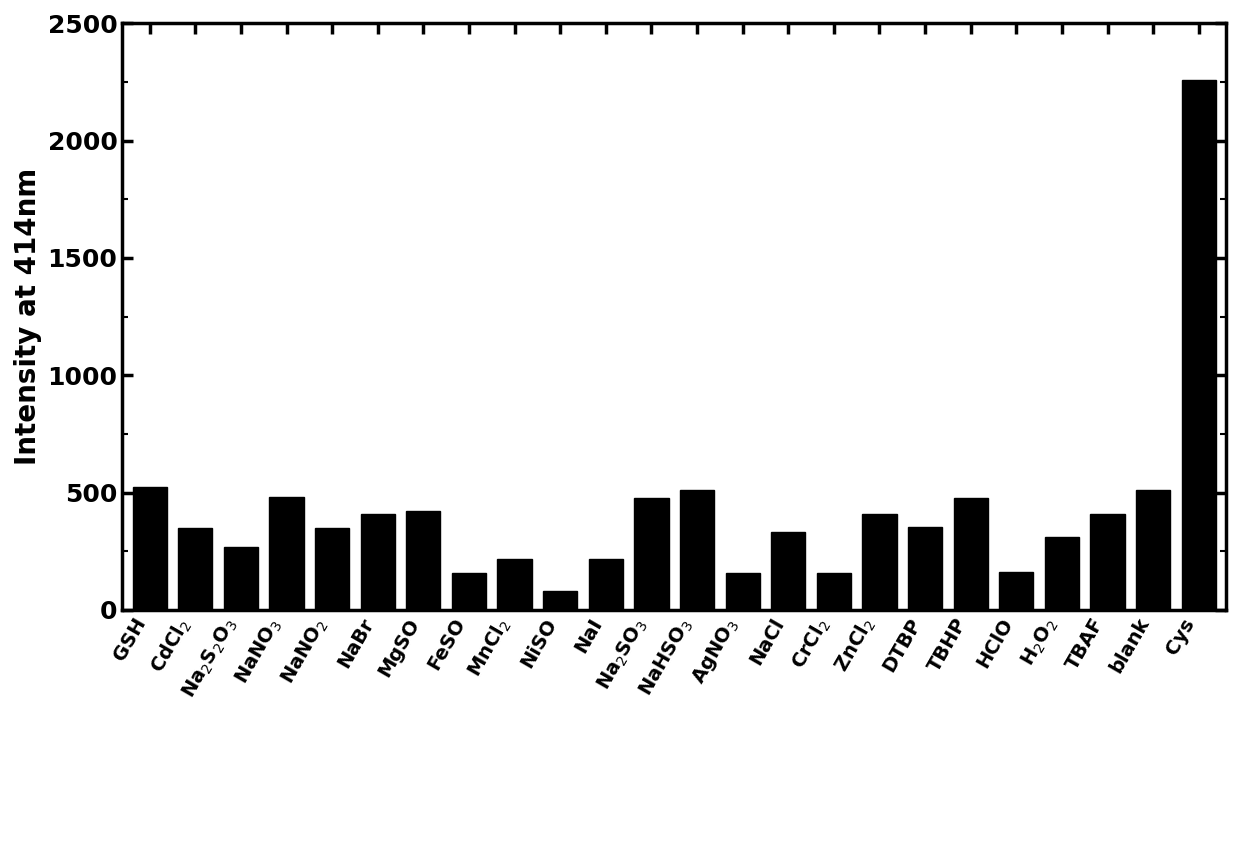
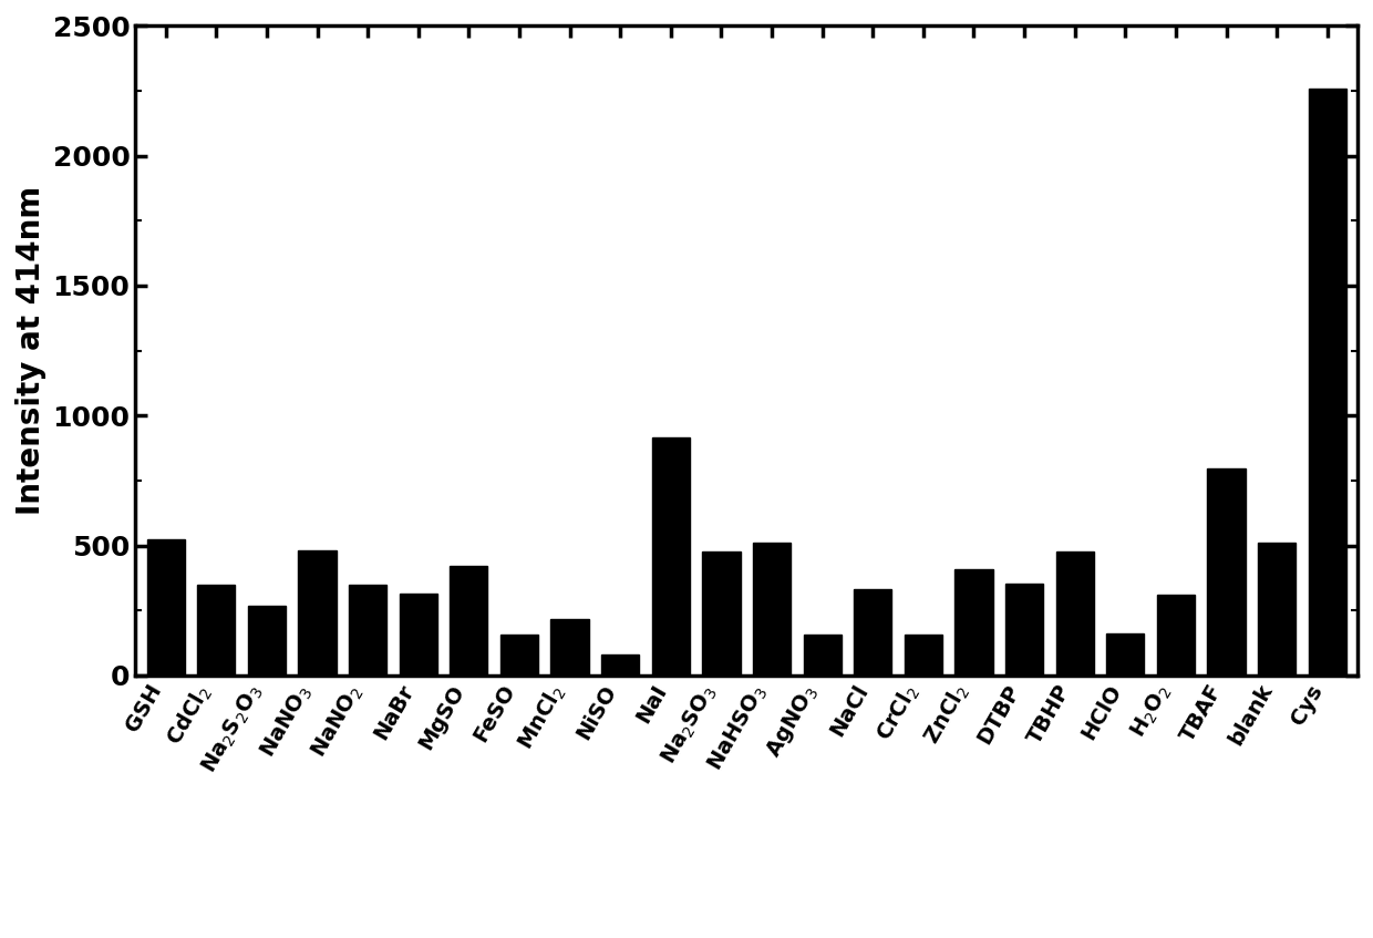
NaBr: 410 -> 315
NaI: 215 -> 915
TBAF: 410 -> 795
